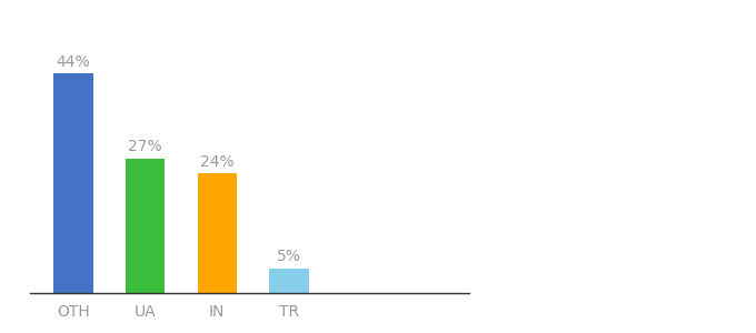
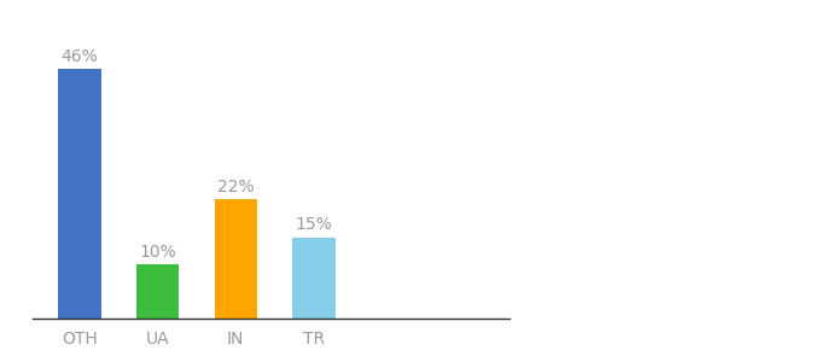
OTH: 44% -> 46%
UA: 27% -> 10%
IN: 24% -> 22%
TR: 5% -> 15%
